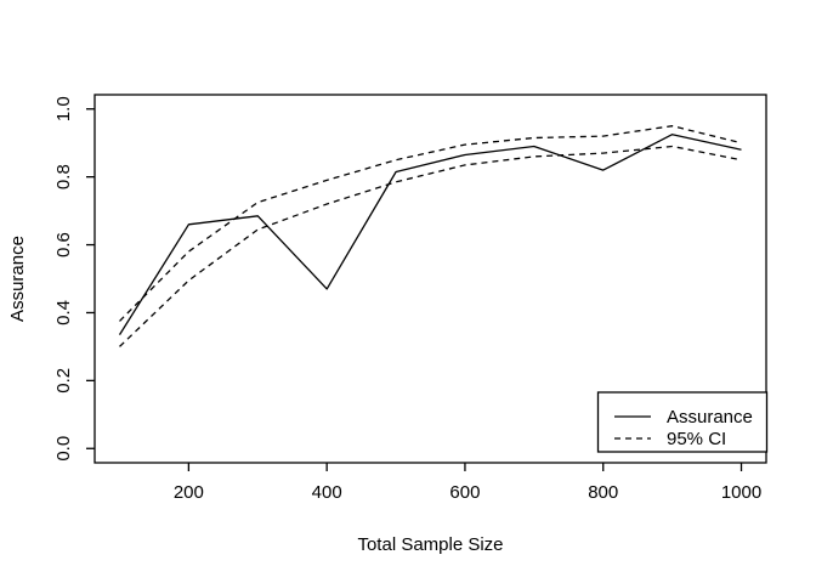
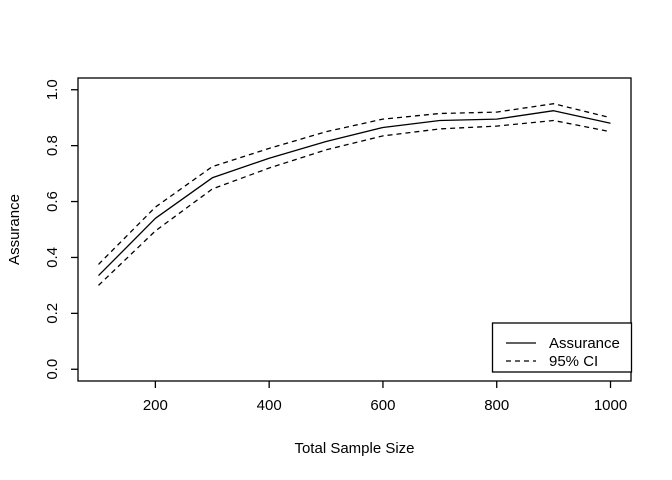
Assurance/200: 0.66 -> 0.54
Assurance/400: 0.47 -> 0.76
Assurance/800: 0.82 -> 0.90
